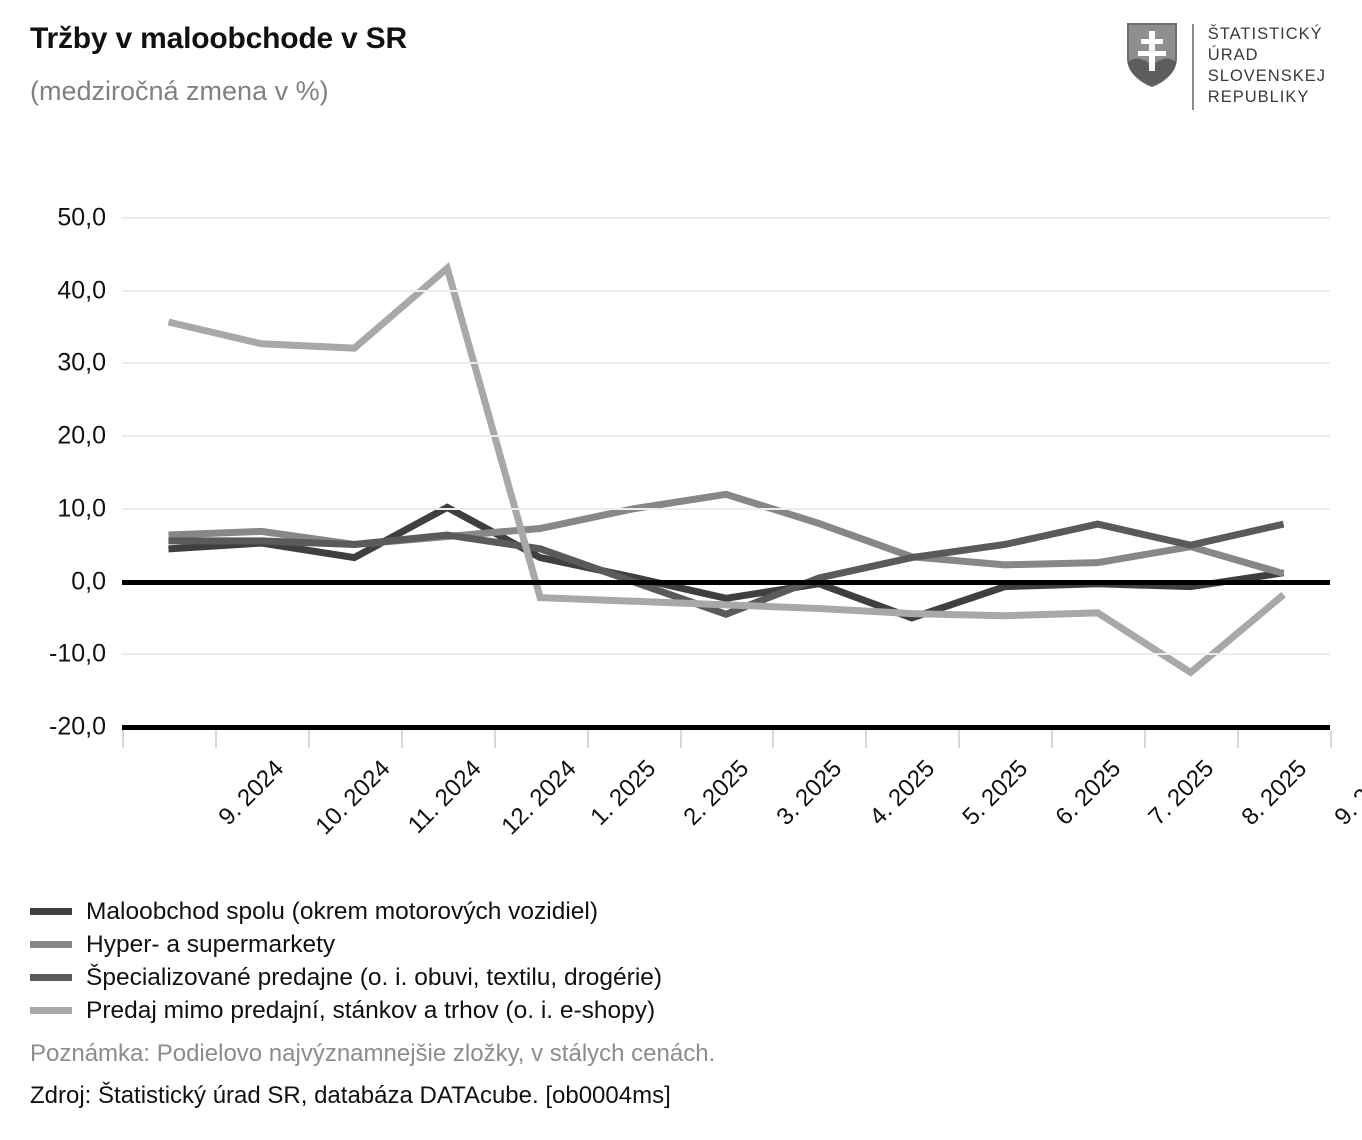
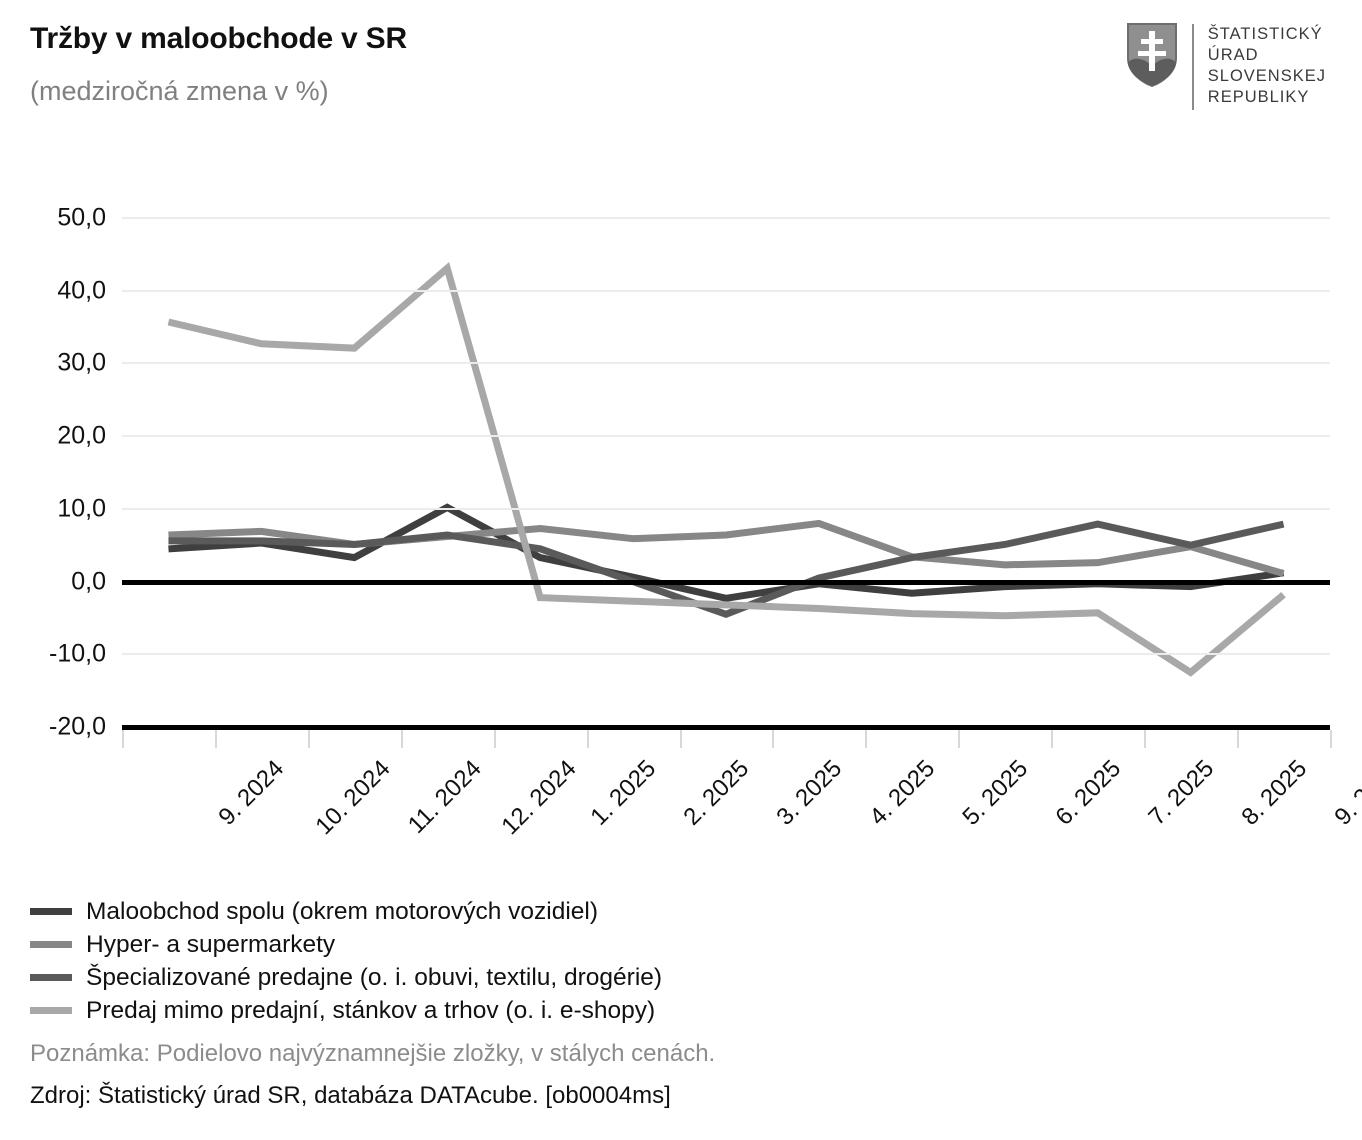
Hyper- a supermarkety/2. 2025: 10 -> 6
Hyper- a supermarkety/3. 2025: 12 -> 6
Maloobchod spolu (okrem motorových vozidiel)/5. 2025: -5 -> -2
